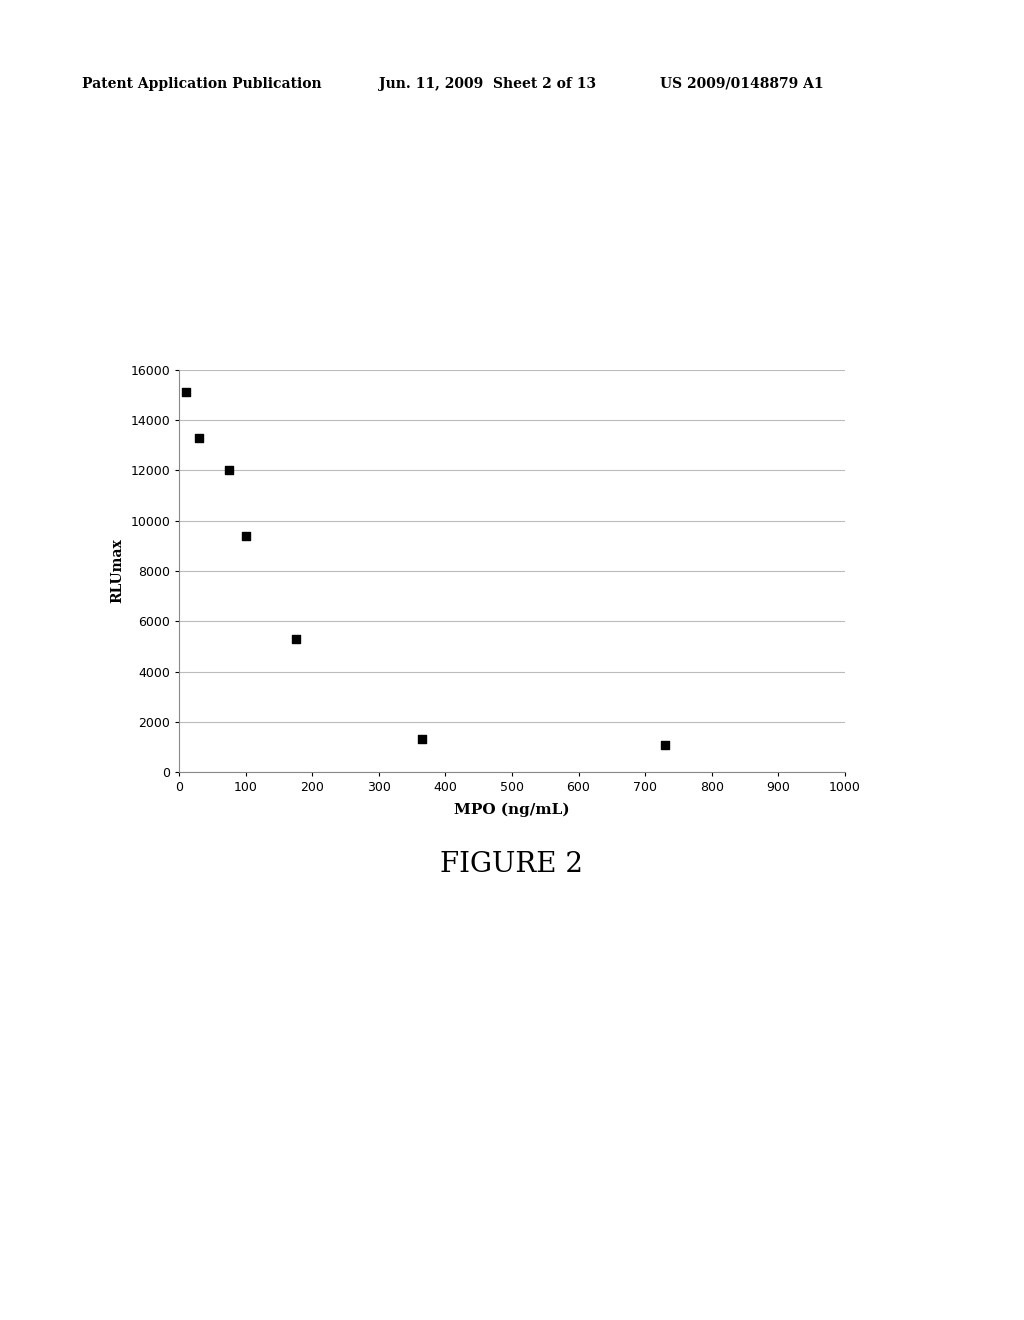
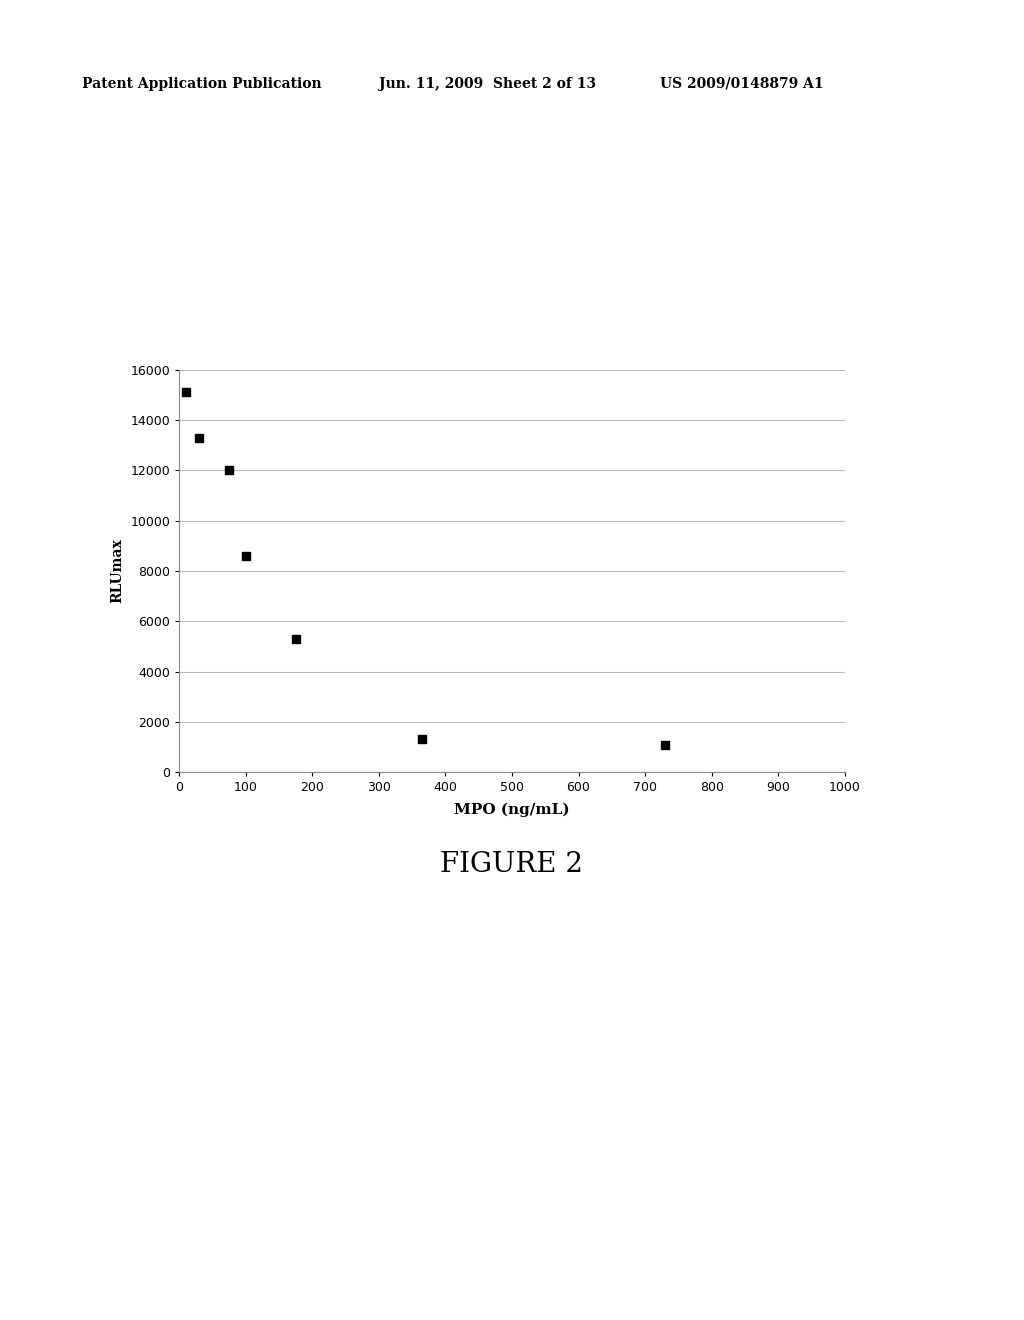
100: 9400 -> 8600
